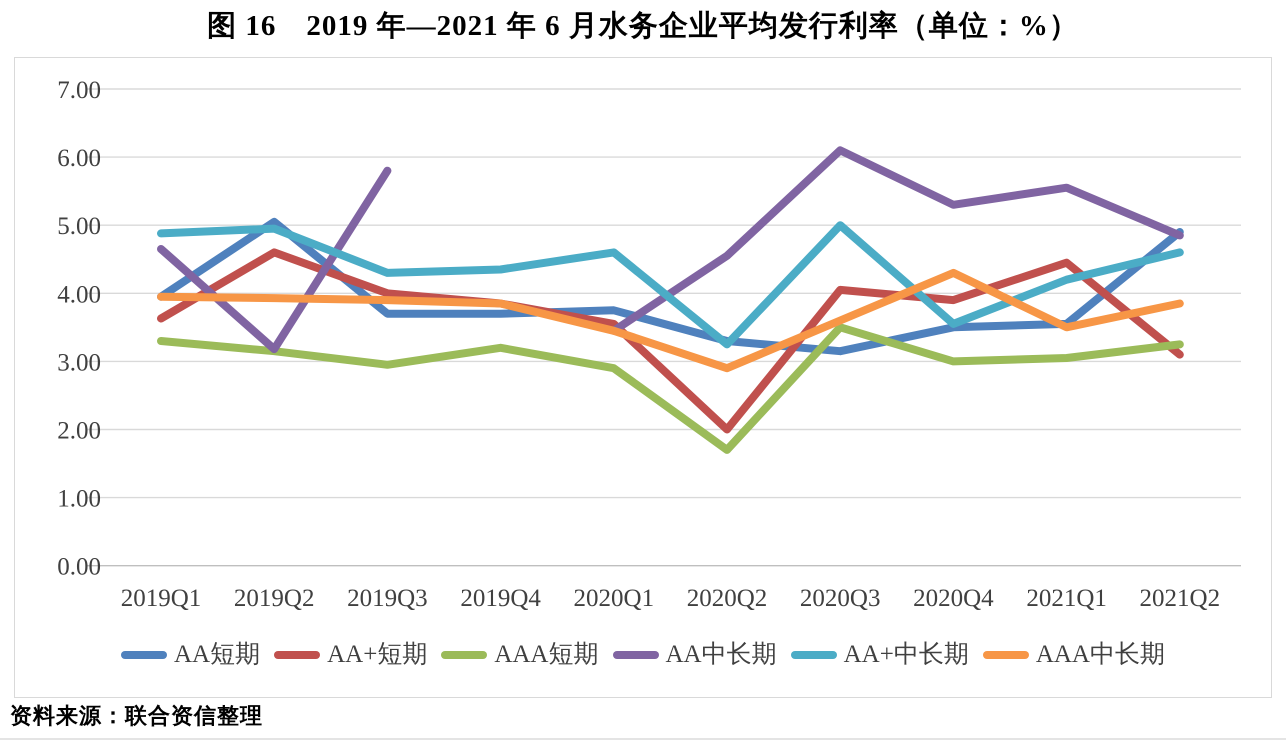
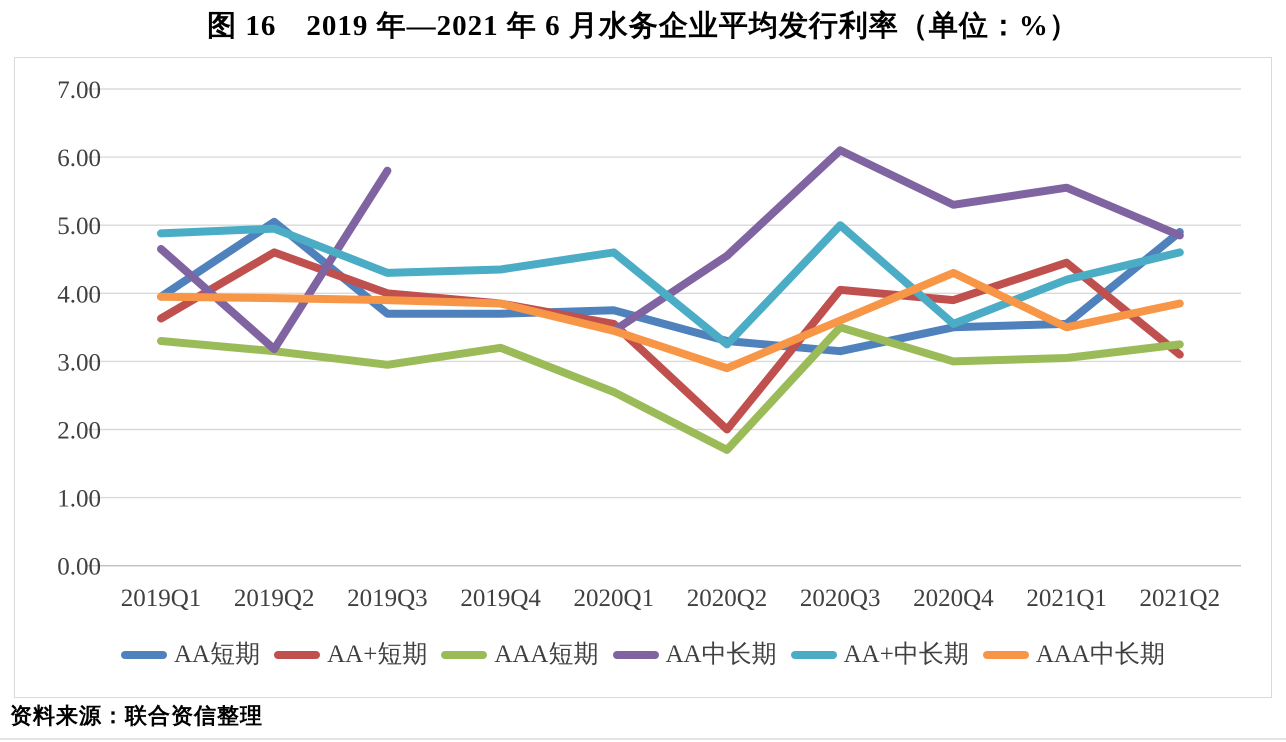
AAA短期/2020Q1: 2.9 -> 2.5
